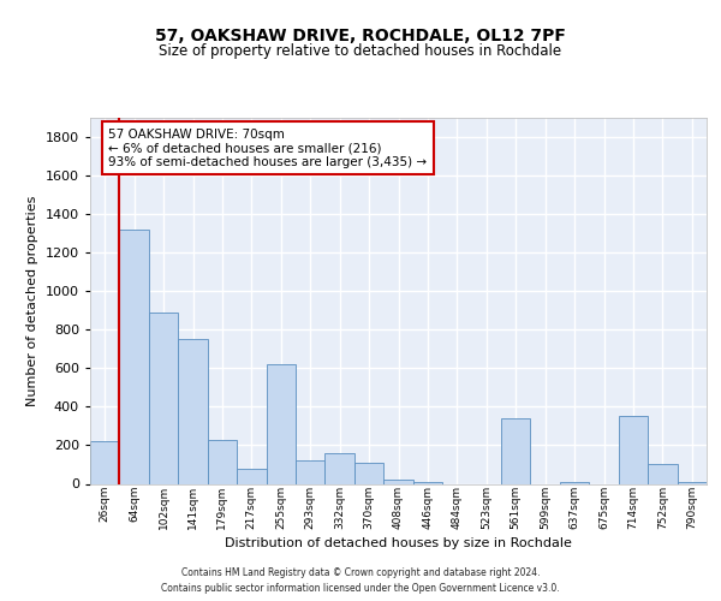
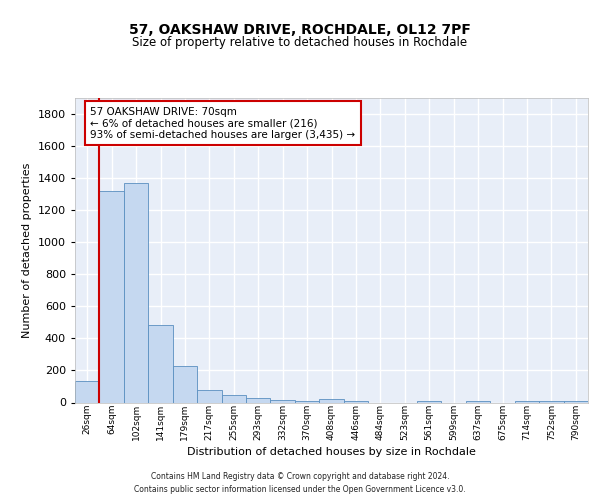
26sqm: 220 -> 140
102sqm: 890 -> 1360
141sqm: 750 -> 480
255sqm: 620 -> 40
293sqm: 120 -> 30
332sqm: 160 -> 20
370sqm: 110 -> 10
561sqm: 340 -> 10
714sqm: 350 -> 10
752sqm: 100 -> 10
